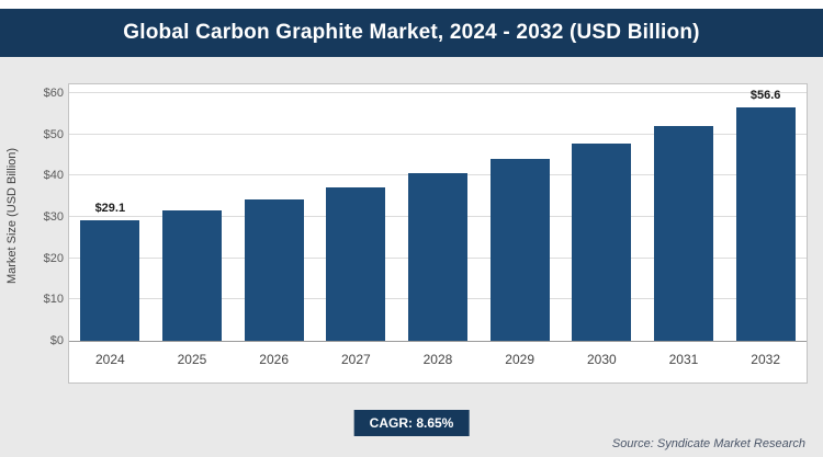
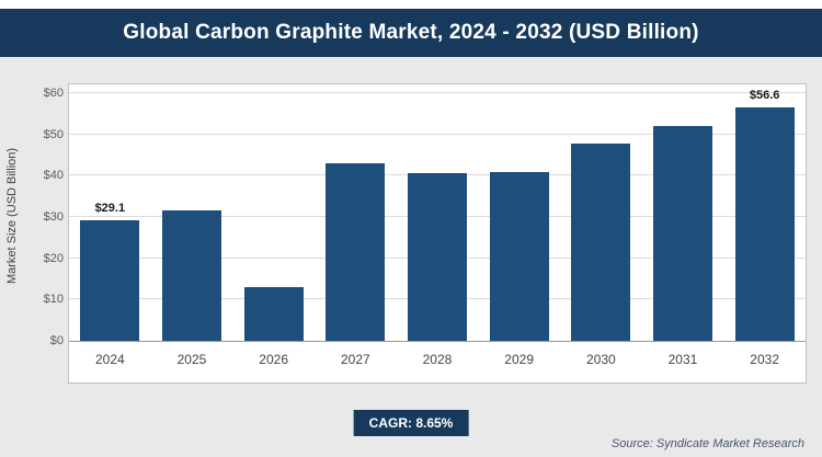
2026: $34 -> $13
2027: $37 -> $43
2029: $44 -> $41
